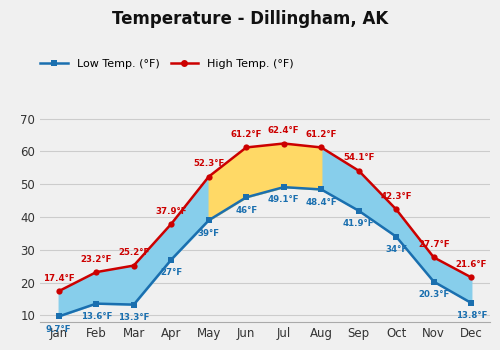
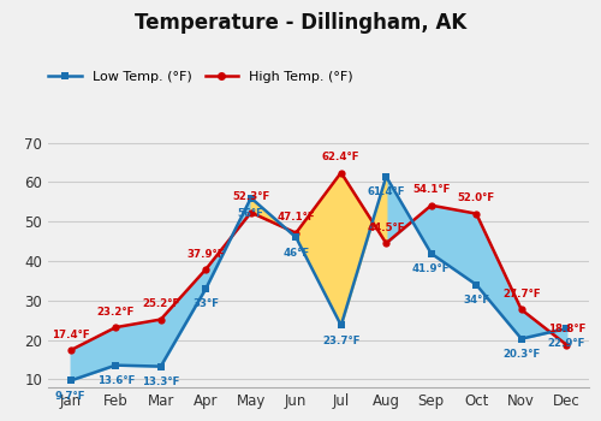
Low Temp. (°F)/Apr: 27°F -> 33°F
Low Temp. (°F)/May: 39°F -> 56°F
High Temp. (°F)/Jun: 61.2°F -> 47.1°F
Low Temp. (°F)/Jul: 49.1°F -> 23.7°F
Low Temp. (°F)/Aug: 48.4°F -> 61.4°F
High Temp. (°F)/Aug: 61.2°F -> 44.5°F
High Temp. (°F)/Oct: 42.3°F -> 52.0°F
Low Temp. (°F)/Dec: 13.8°F -> 22.9°F
High Temp. (°F)/Dec: 21.6°F -> 18.8°F
